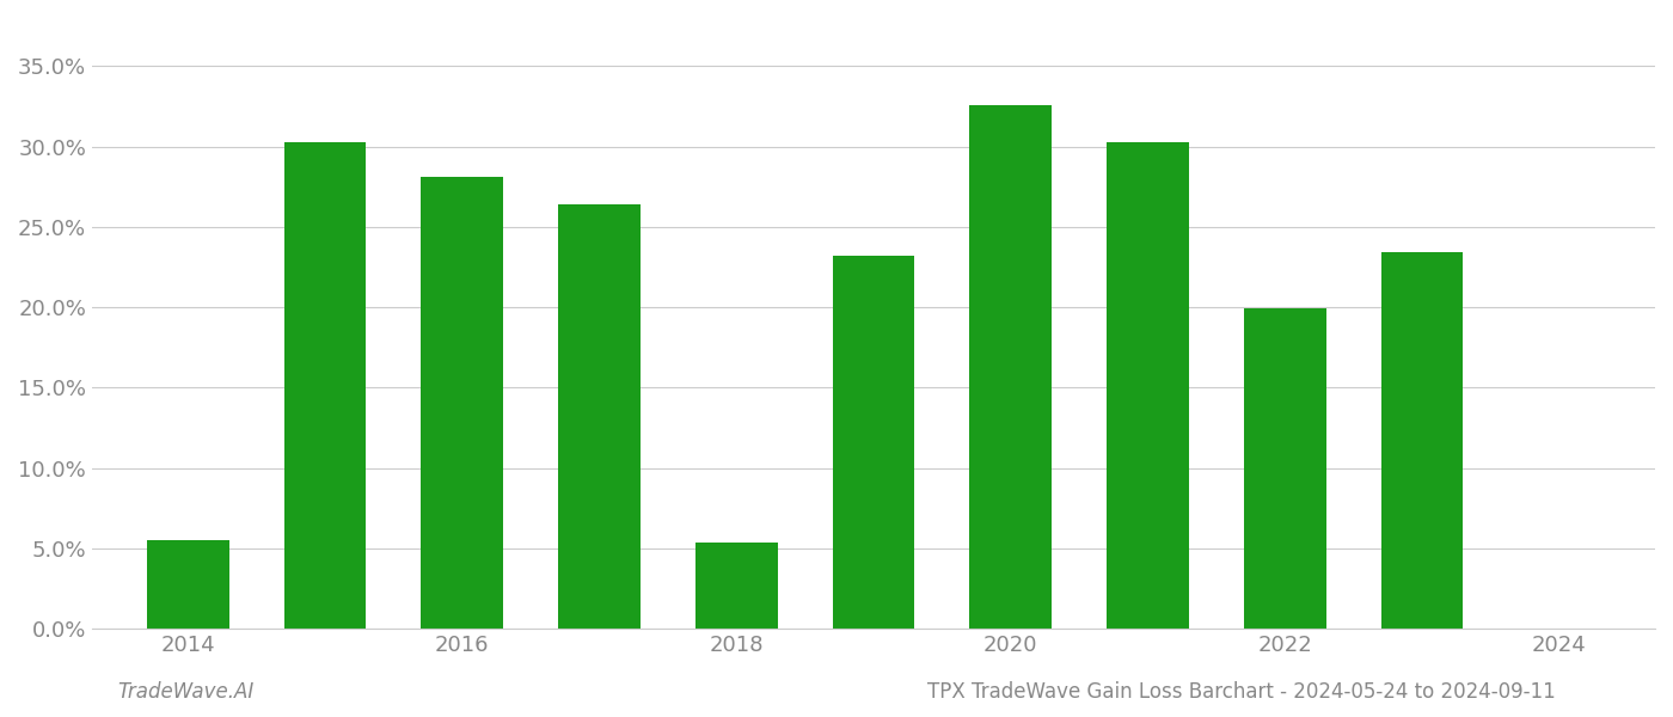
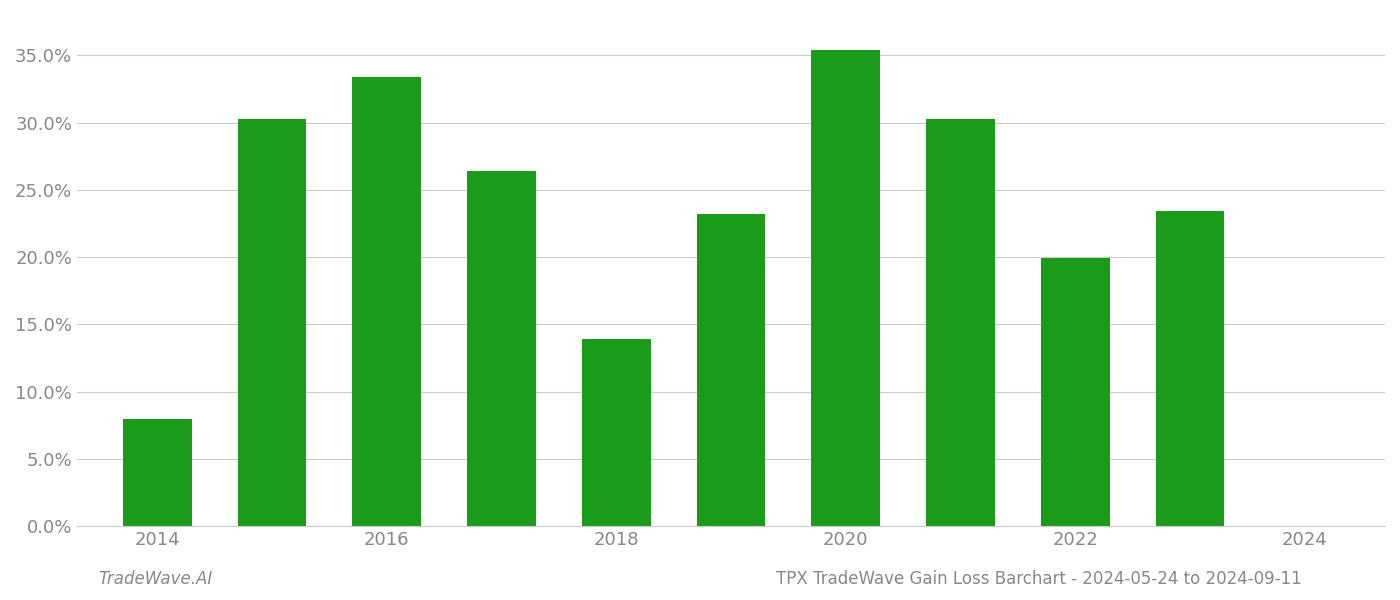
2014: 5.5% -> 8.0%
2016: 28.1% -> 33.4%
2018: 5.4% -> 13.9%
2020: 32.6% -> 35.4%
